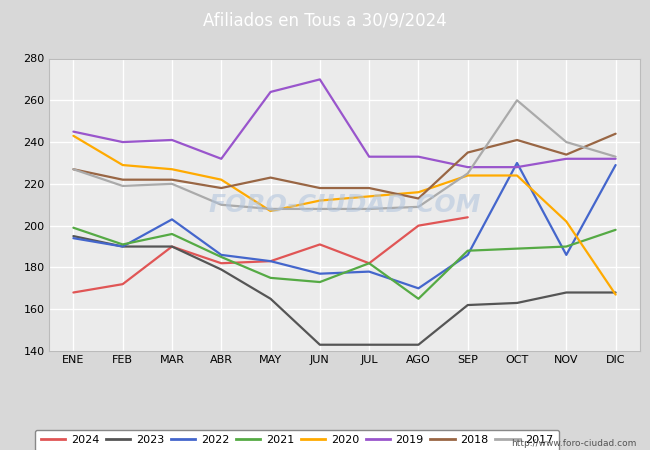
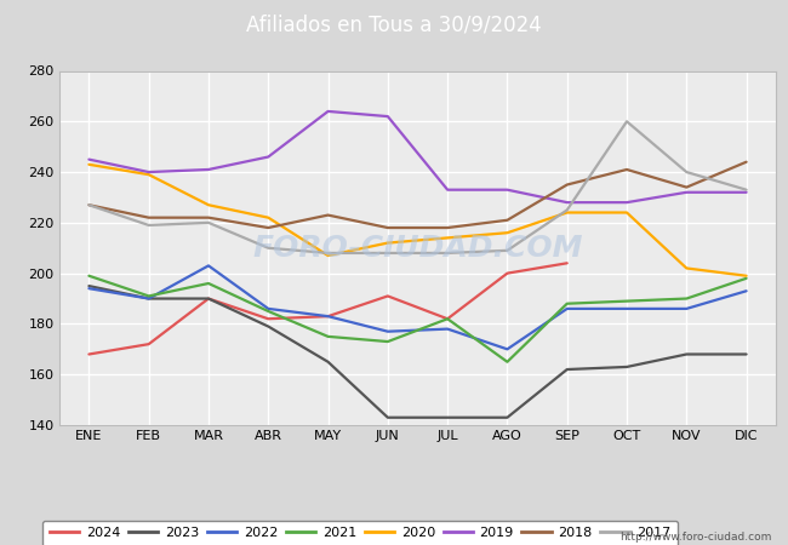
2020/FEB: 229 -> 239
2019/ABR: 232 -> 246
2019/JUN: 270 -> 262
2018/AGO: 213 -> 221
2022/OCT: 230 -> 186
2022/DIC: 229 -> 193
2020/DIC: 167 -> 199
